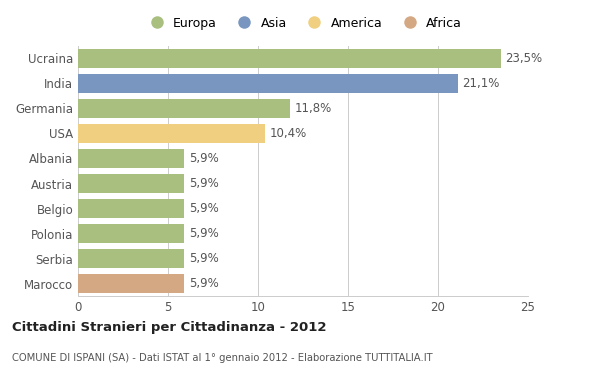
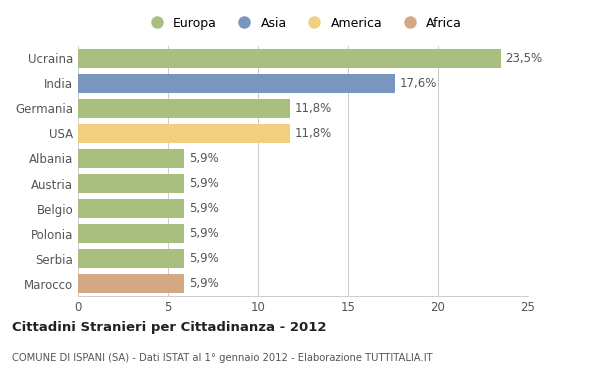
India: 21,1% -> 17,6%
USA: 10,4% -> 11,8%
